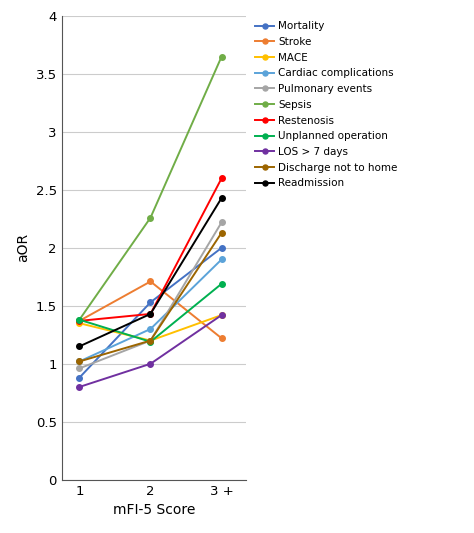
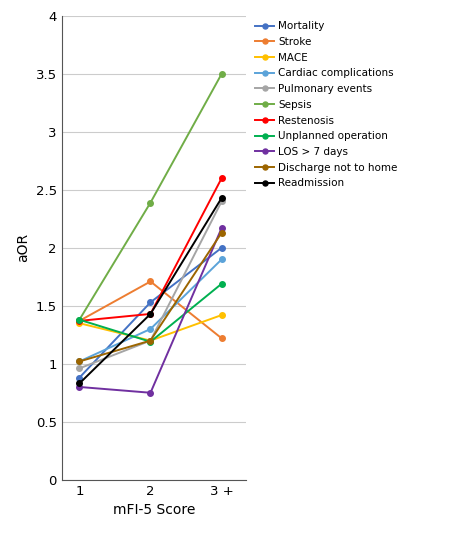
Readmission/1: 1.15 -> 0.83
Sepsis/2: 2.26 -> 2.39
LOS > 7 days/2: 1.00 -> 0.75
Pulmonary events/3 +: 2.22 -> 2.40
Sepsis/3 +: 3.65 -> 3.50
LOS > 7 days/3 +: 1.42 -> 2.17
